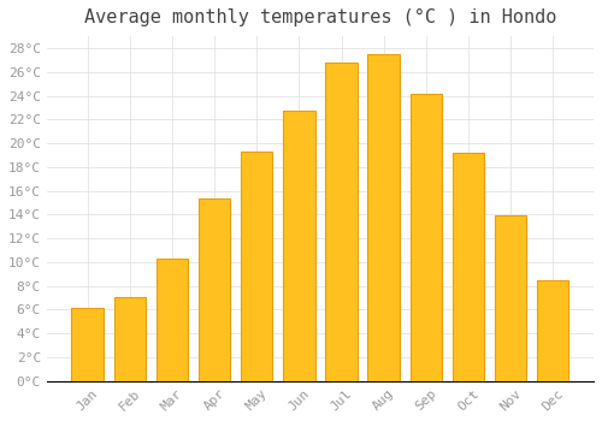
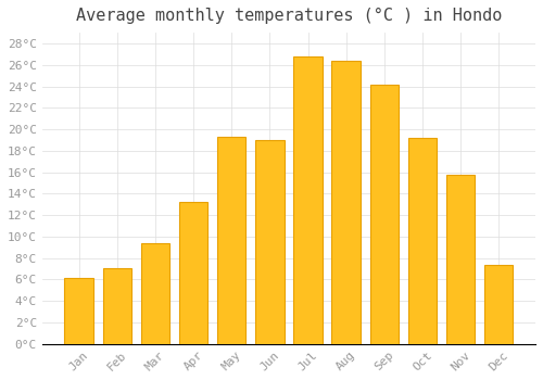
Mar: 10.3°C -> 9.4°C
Apr: 15.4°C -> 13.2°C
Jun: 22.7°C -> 19.0°C
Aug: 27.5°C -> 26.4°C
Nov: 13.9°C -> 15.8°C
Dec: 8.5°C -> 7.4°C
